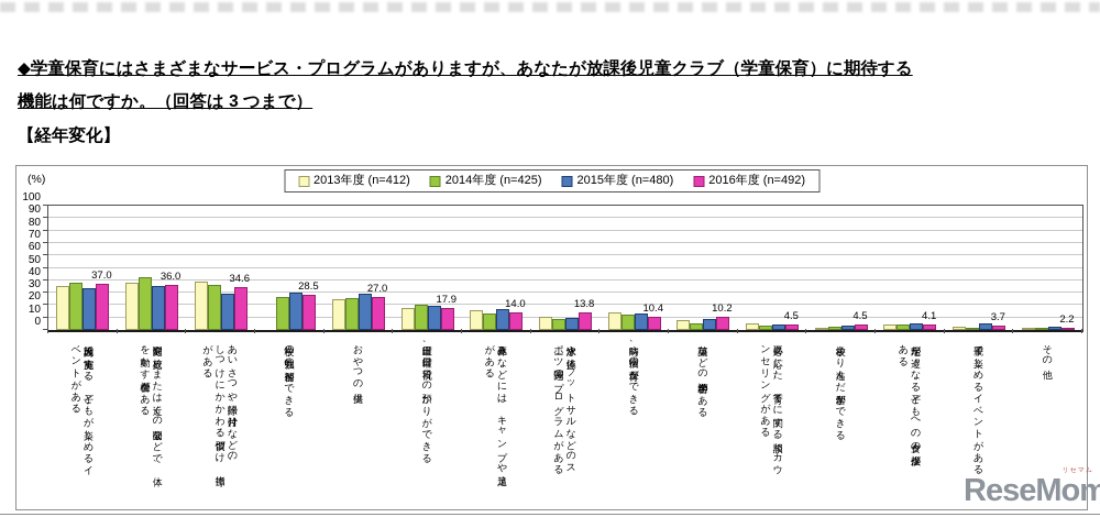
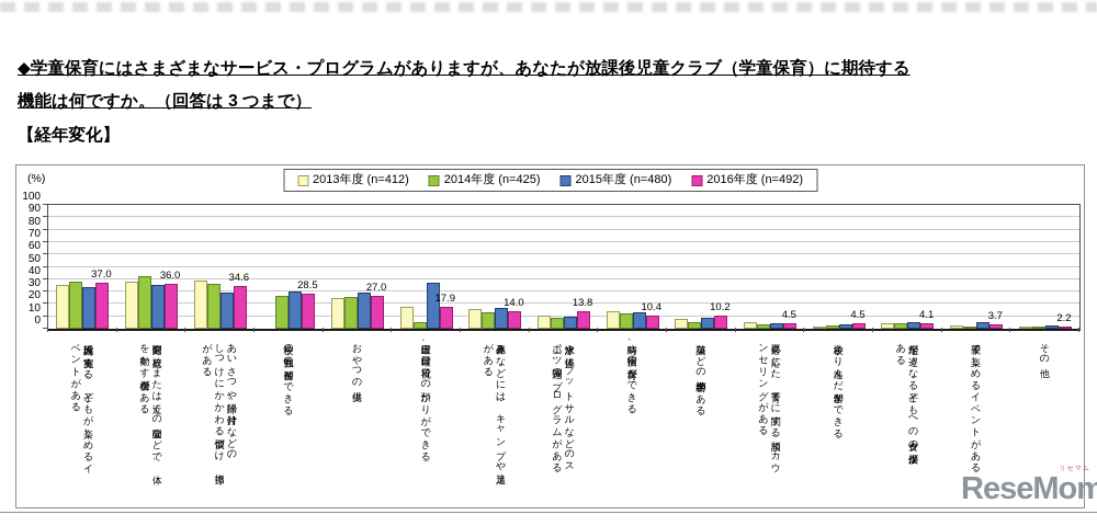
2014年度 (n=425)/土曜日、日曜日、祝日での預かりができる: 20 -> 5
2015年度 (n=480)/土曜日、日曜日、祝日での預かりができる: 20 -> 37
